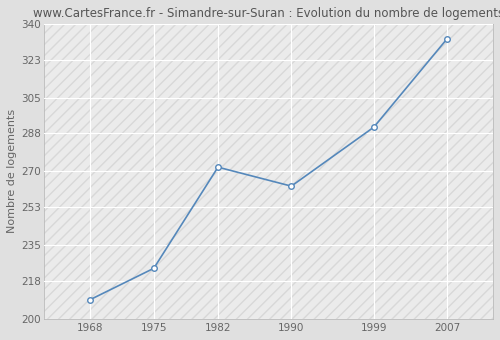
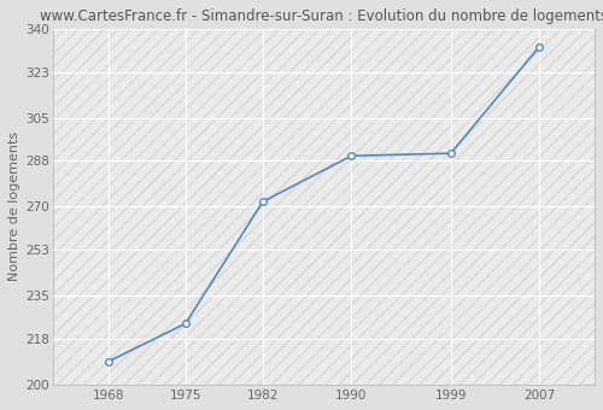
1990: 263 -> 290
